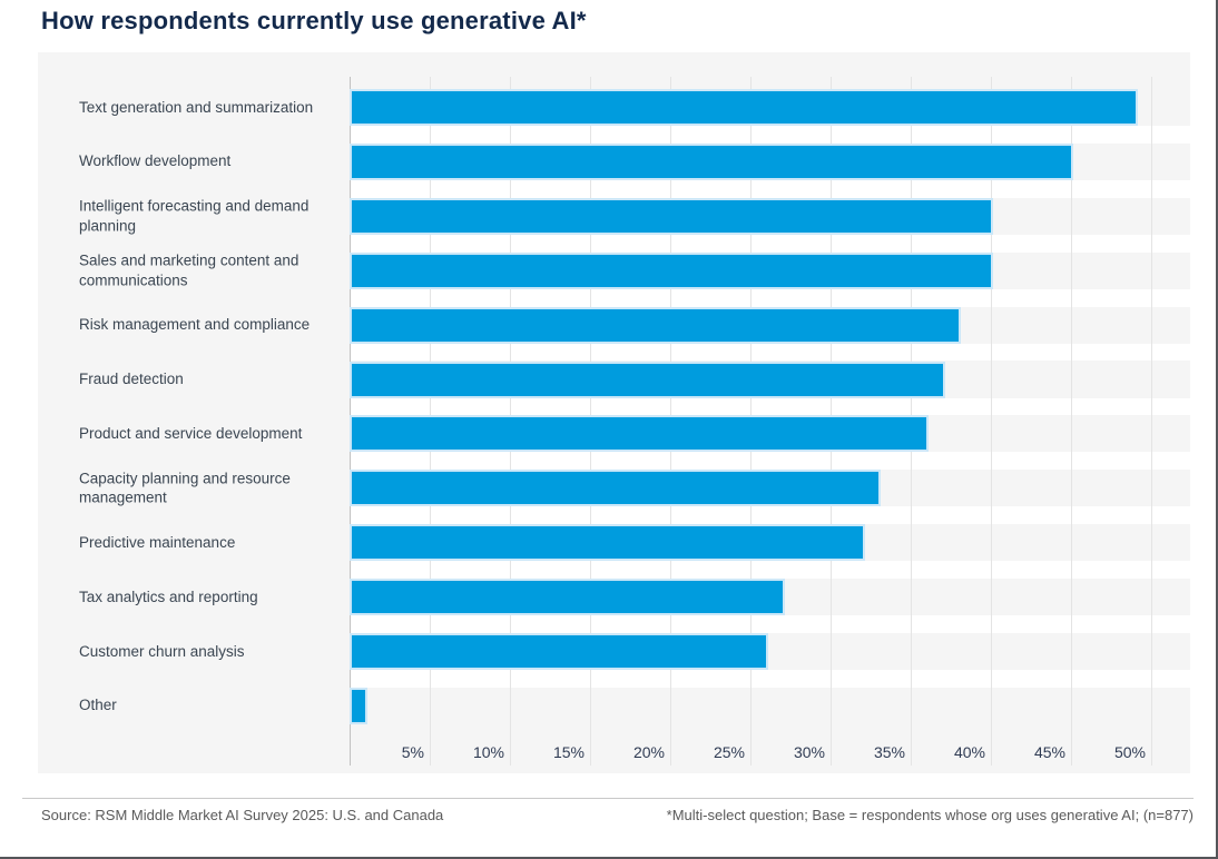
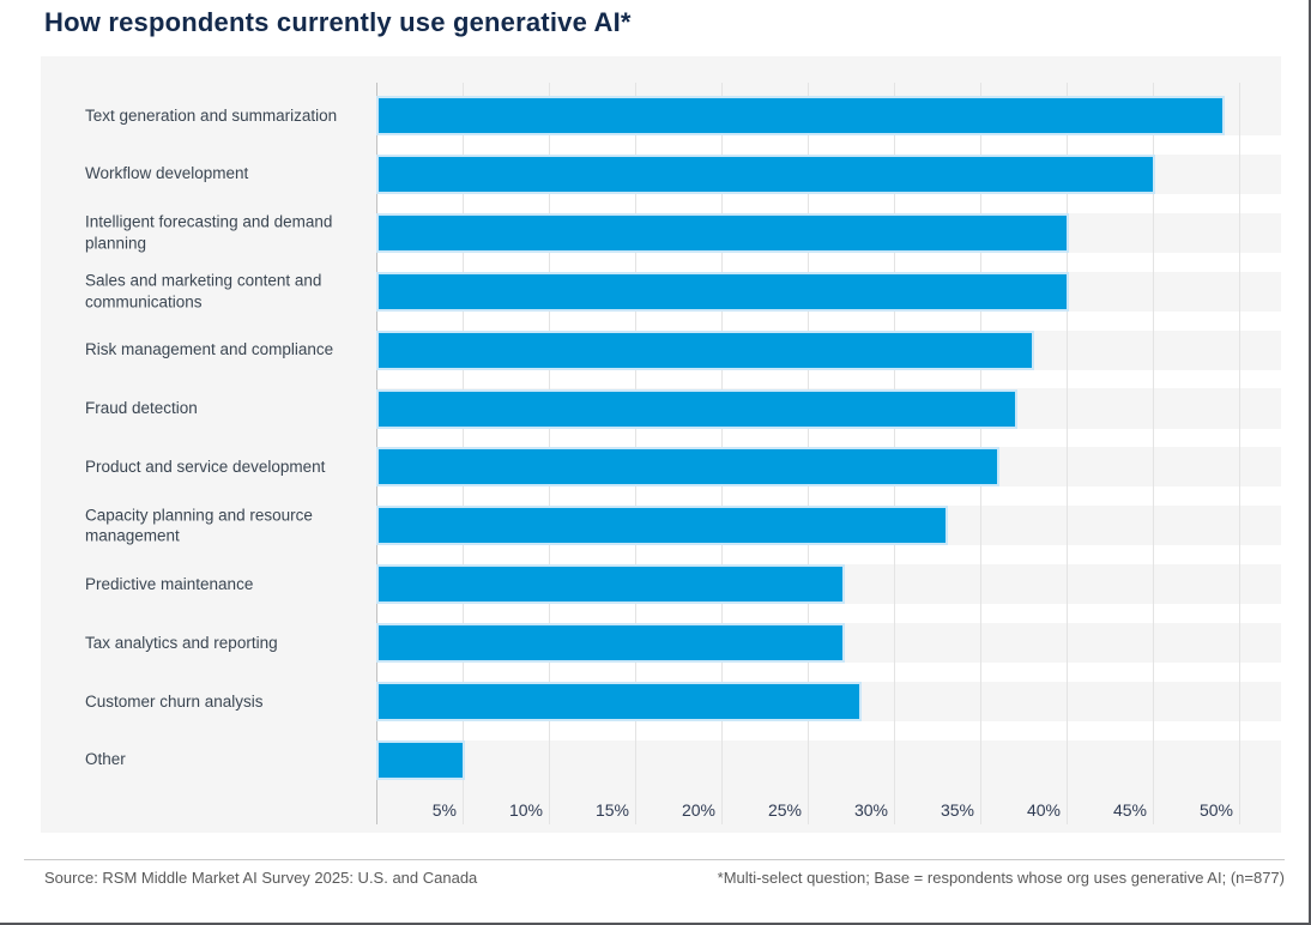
Predictive maintenance: 32% -> 27%
Customer churn analysis: 26% -> 28%
Other: 1% -> 5%
